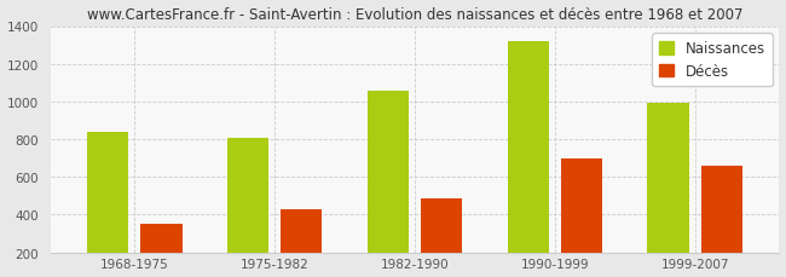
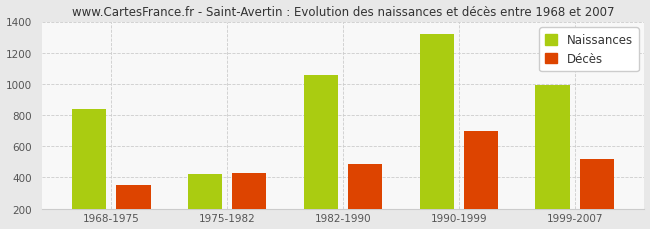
Naissances/1975-1982: 800 -> 420
Décès/1999-2007: 660 -> 520
